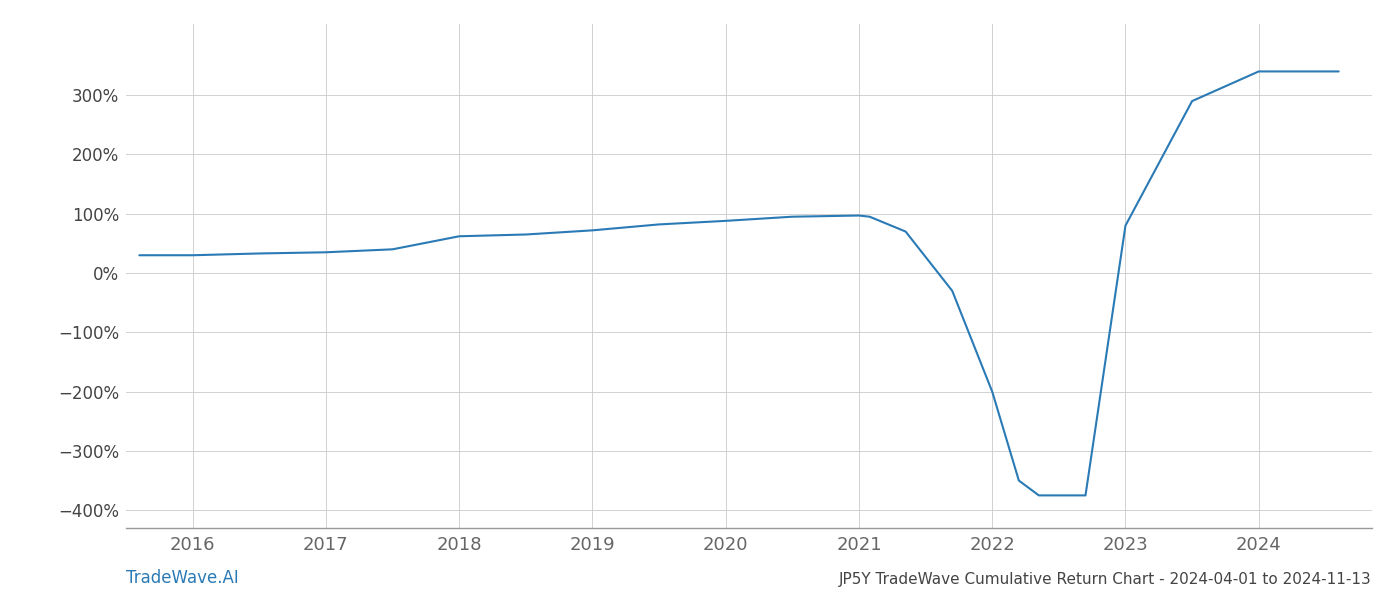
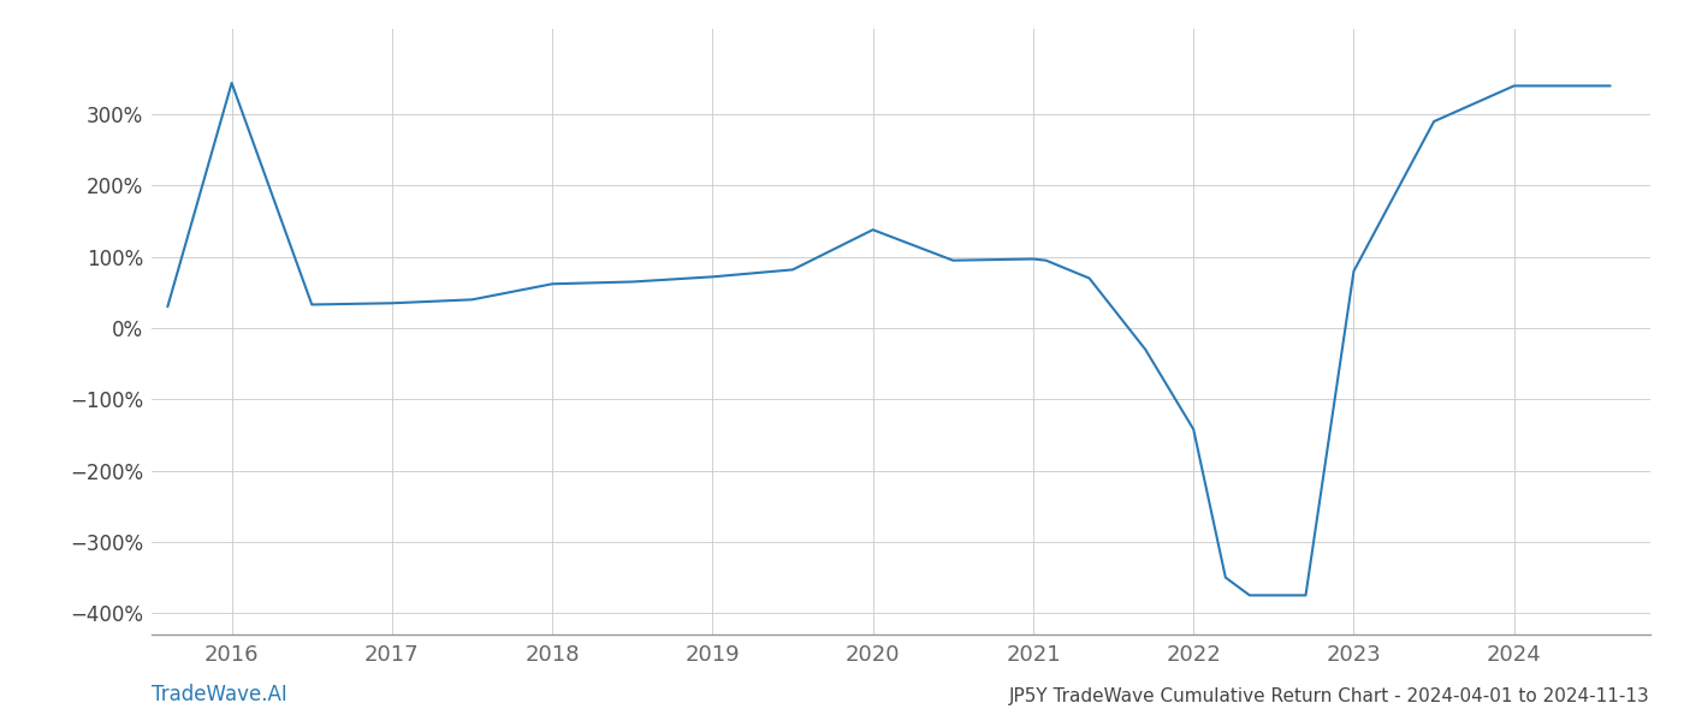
2016: 30% -> 344%
2020: 88% -> 138%
2022: -200% -> -142%
